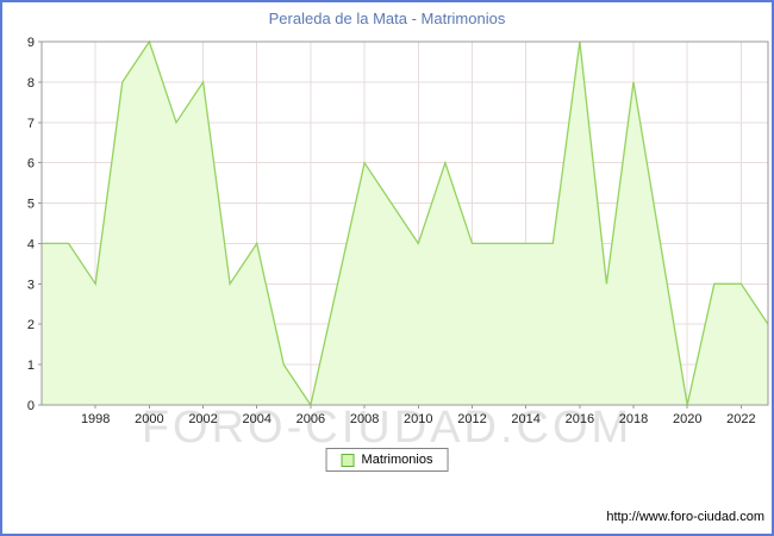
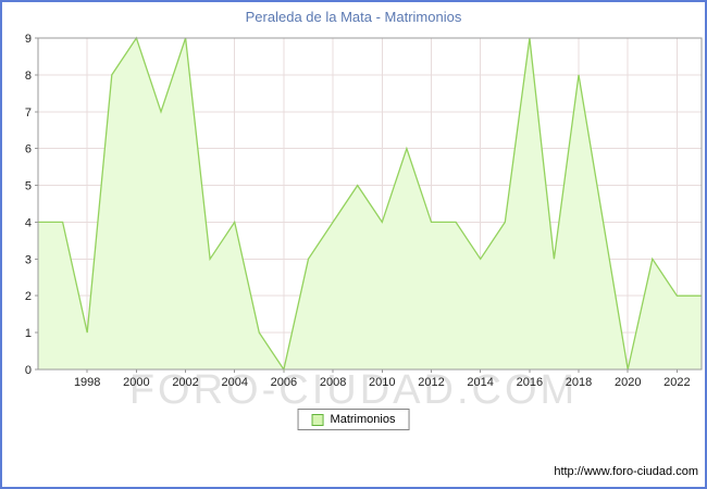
1998: 3 -> 1
2002: 8 -> 9
2008: 6 -> 4
2014: 4 -> 3
2022: 3 -> 2
